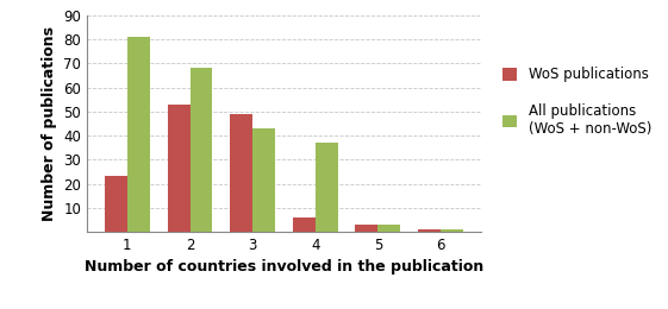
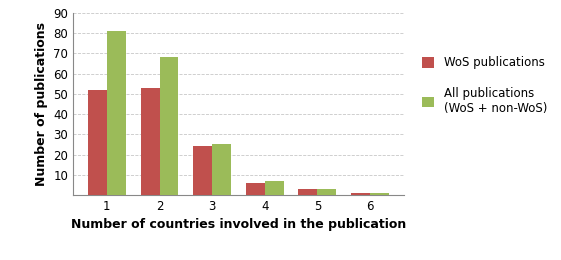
WoS publications/1: 23 -> 52
WoS publications/3: 49 -> 24
All publications (WoS + non-WoS)/3: 43 -> 25
All publications (WoS + non-WoS)/4: 37 -> 7
